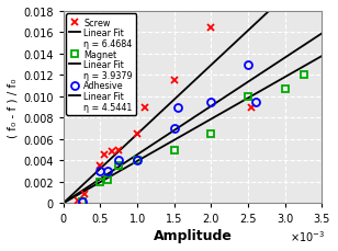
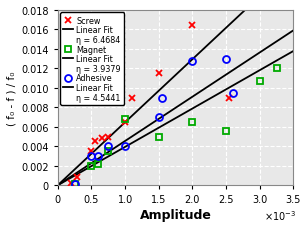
Magnet/1.0: 0.0040 -> 0.0068
Adhesive/2.0: 0.0095 -> 0.0128
Magnet/2.5: 0.0100 -> 0.0056
